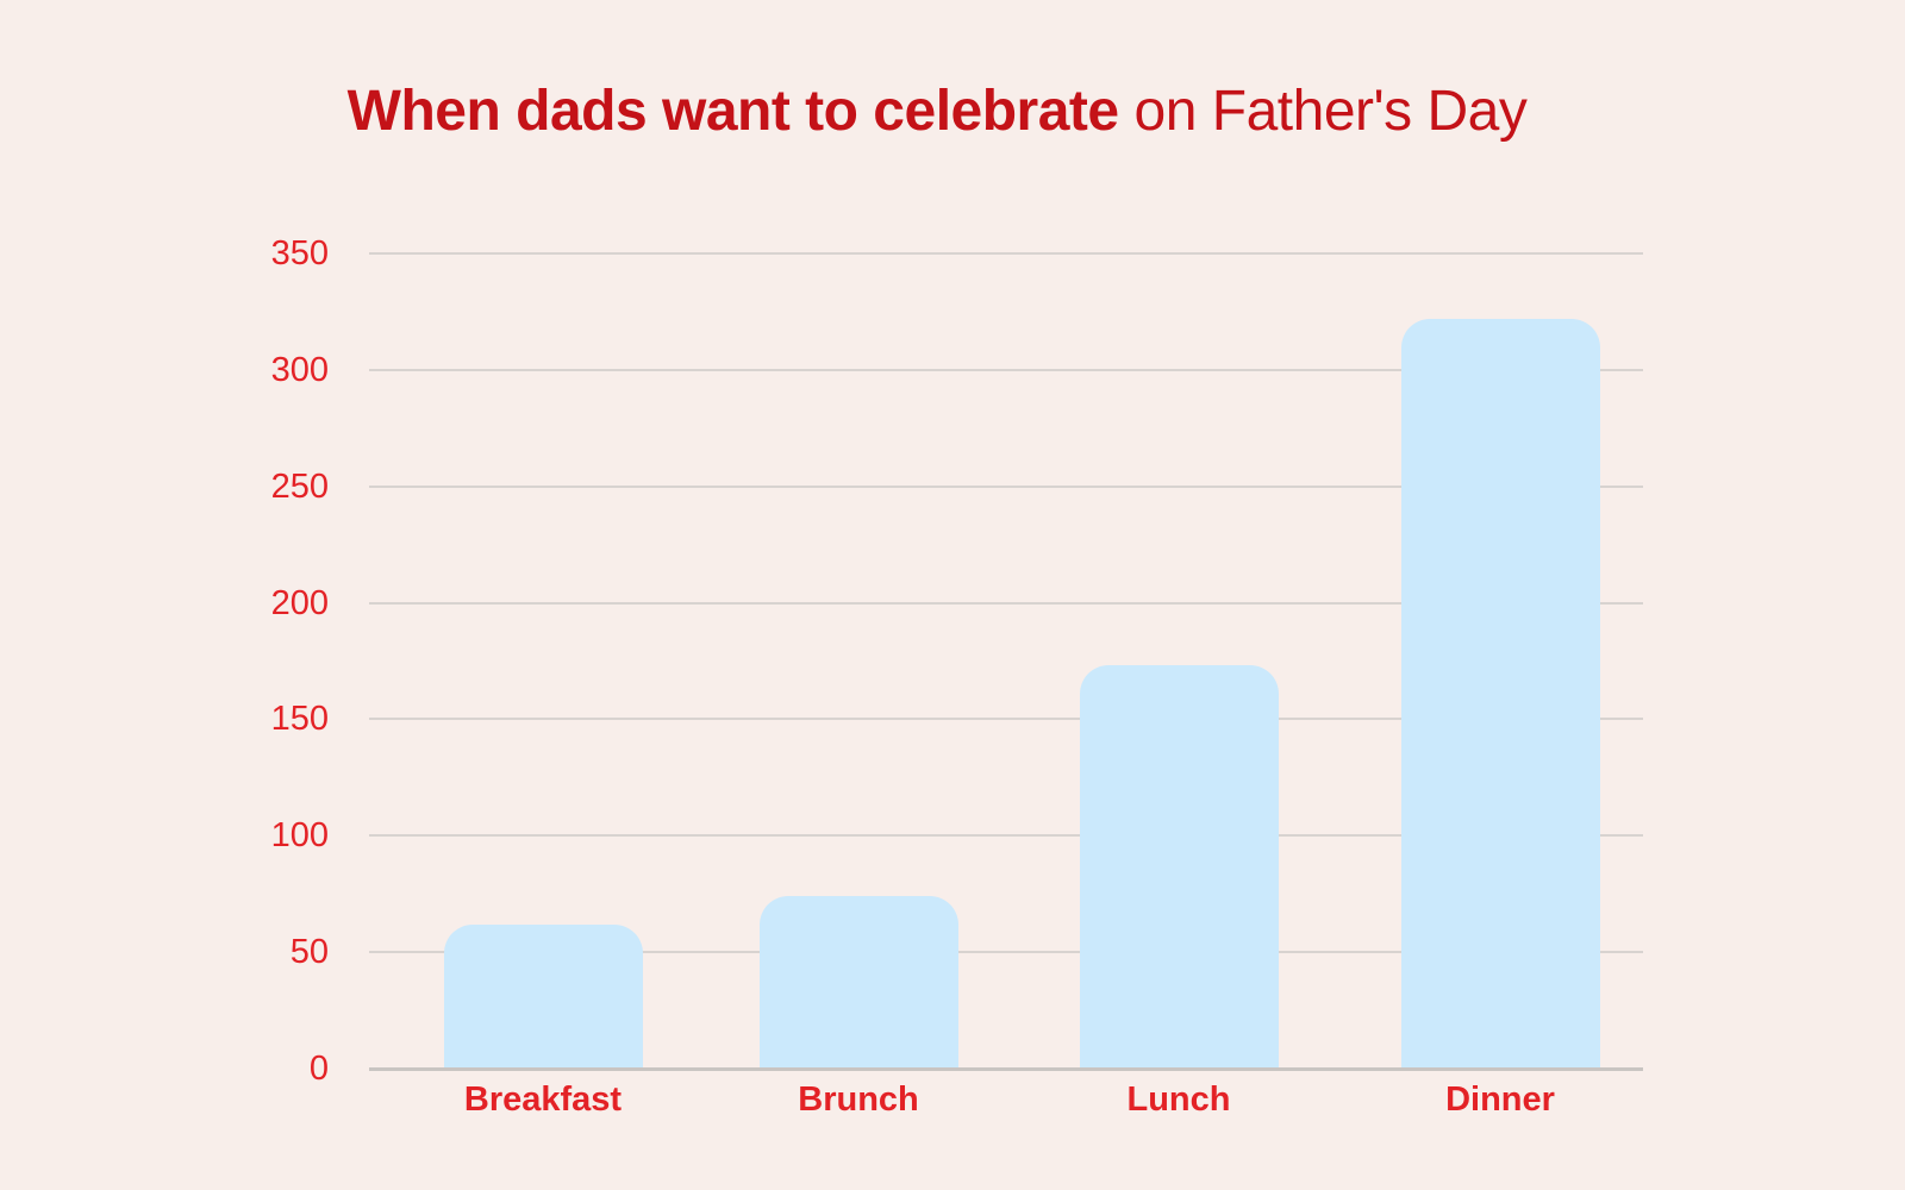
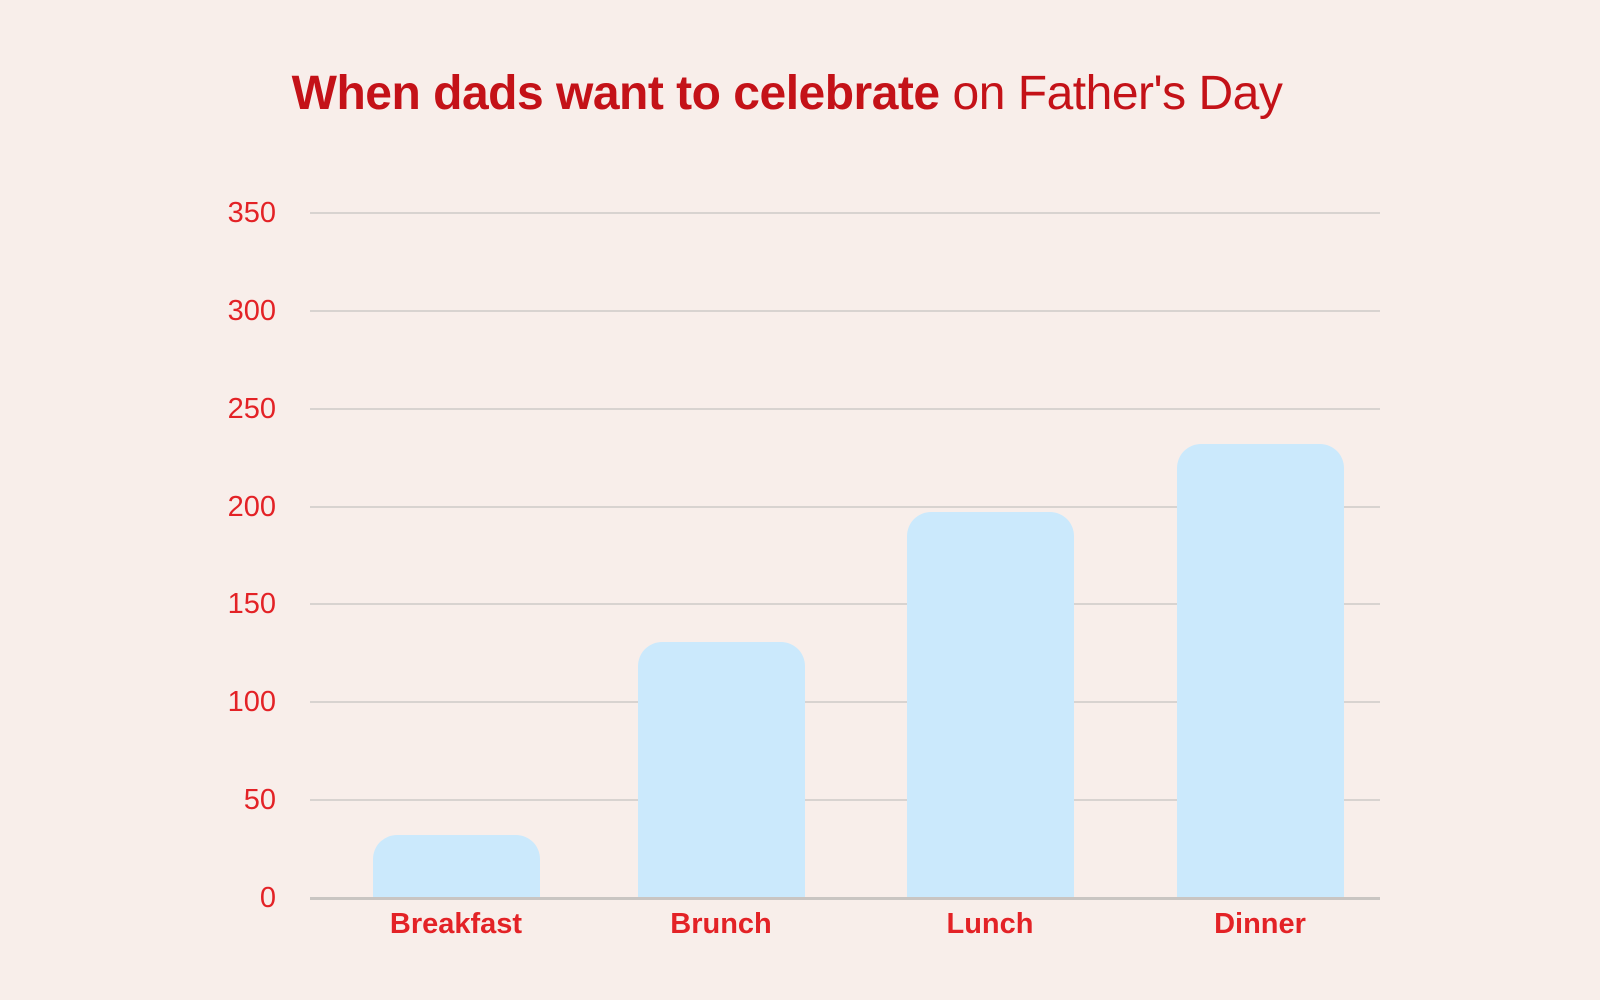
Breakfast: 62 -> 32
Brunch: 74 -> 131
Lunch: 173 -> 197
Dinner: 322 -> 232
